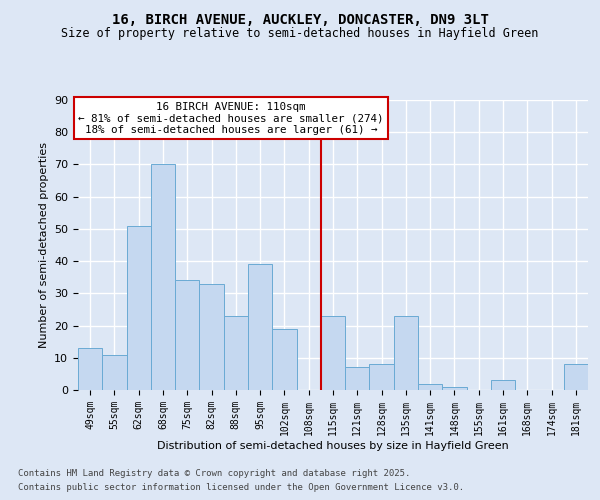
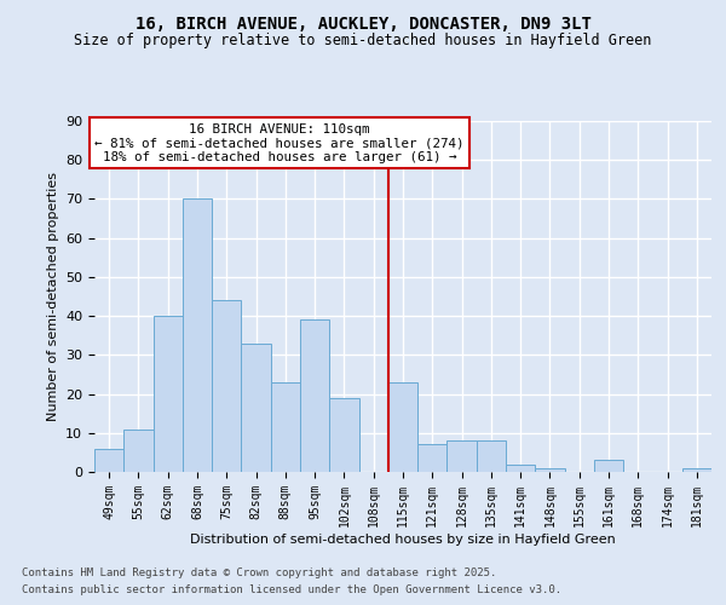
49sqm: 13 -> 6
62sqm: 51 -> 40
75sqm: 34 -> 44
135sqm: 23 -> 8
181sqm: 8 -> 1
